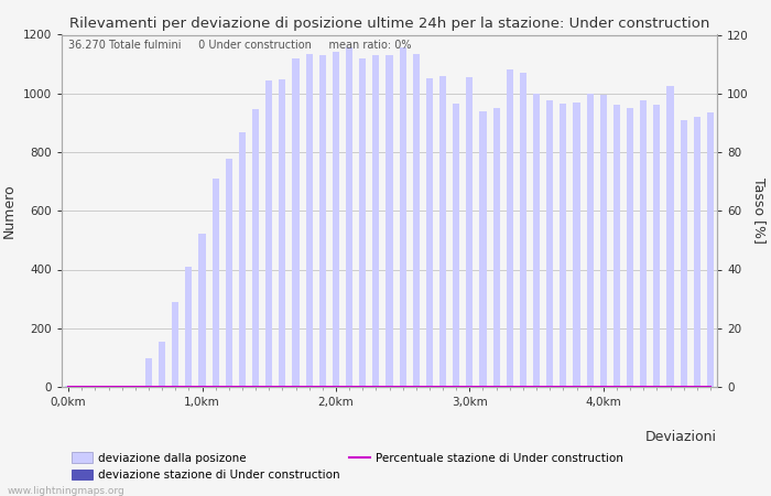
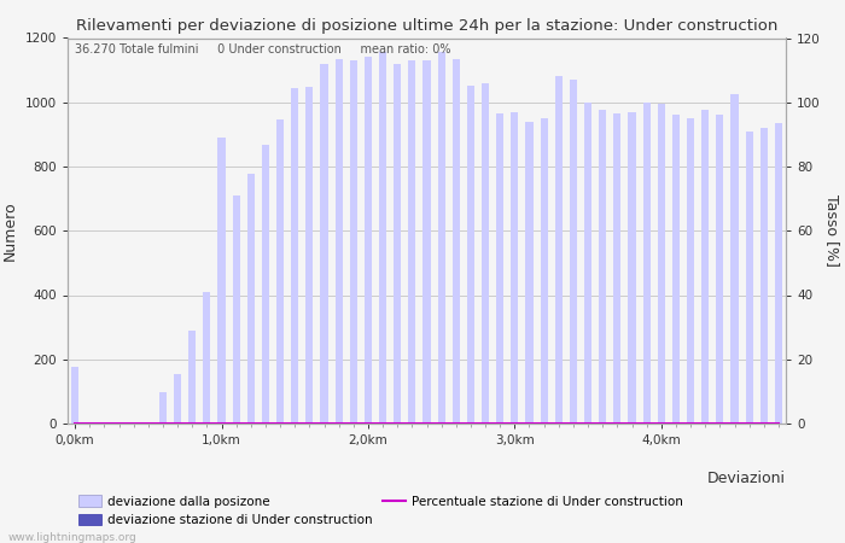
deviazione dalla posizone/0,0km: 2 -> 175
deviazione dalla posizone/1,0km: 523 -> 890
deviazione dalla posizone/3,0km: 1055 -> 970
